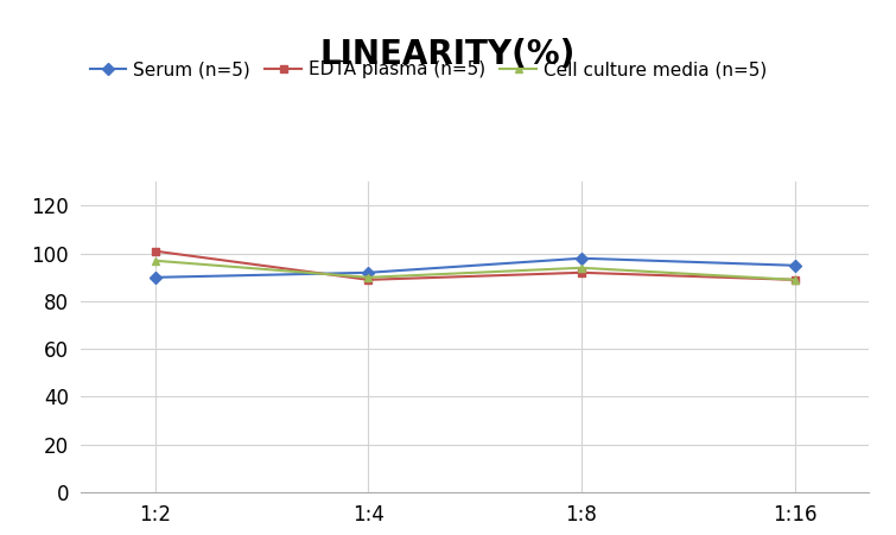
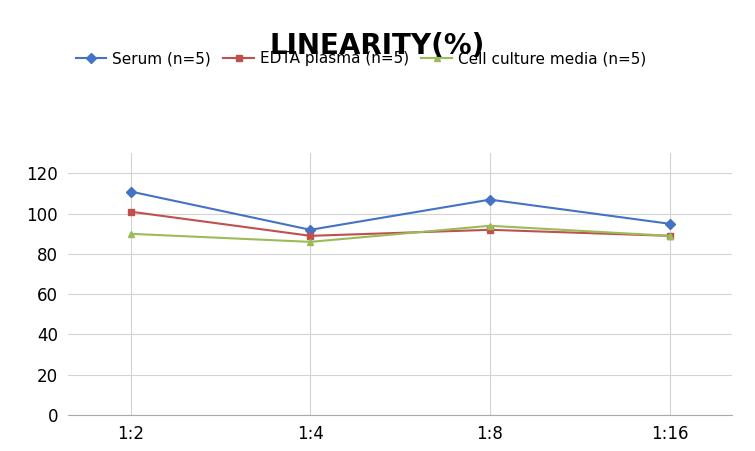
Serum (n=5)/1:2: 90 -> 111
Cell culture media (n=5)/1:2: 97 -> 90
Cell culture media (n=5)/1:4: 90 -> 86
Serum (n=5)/1:8: 98 -> 107
